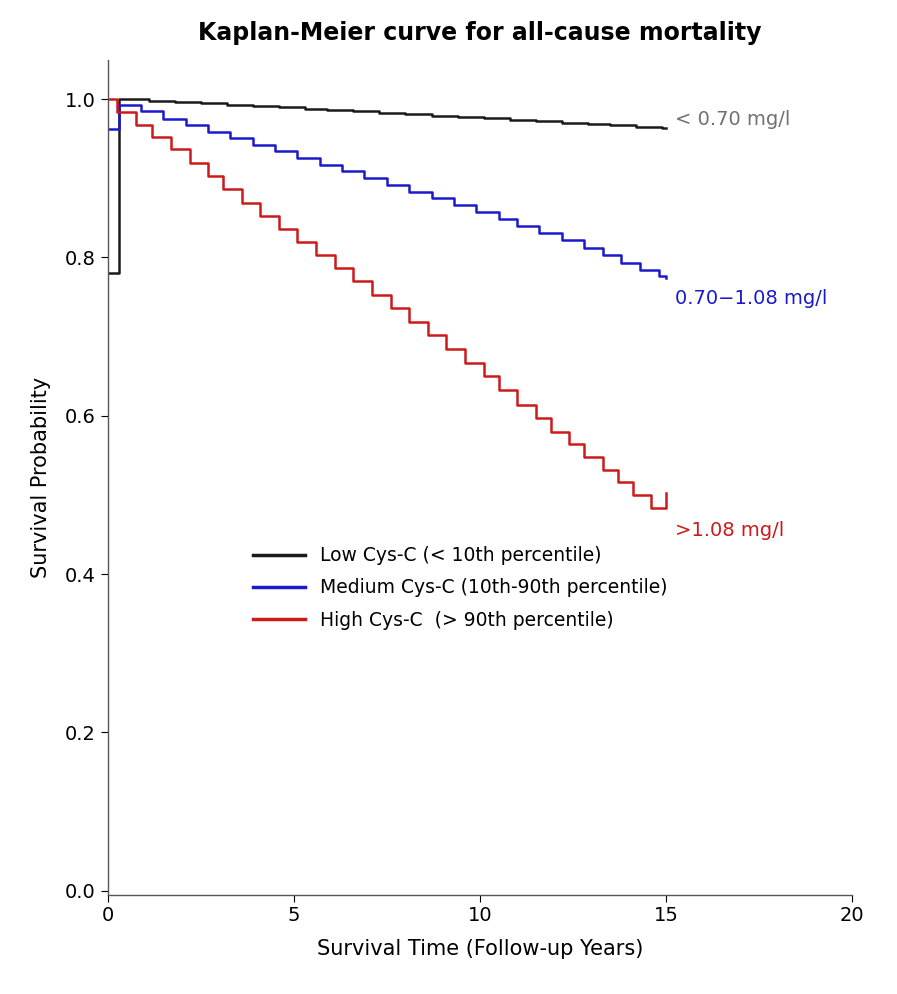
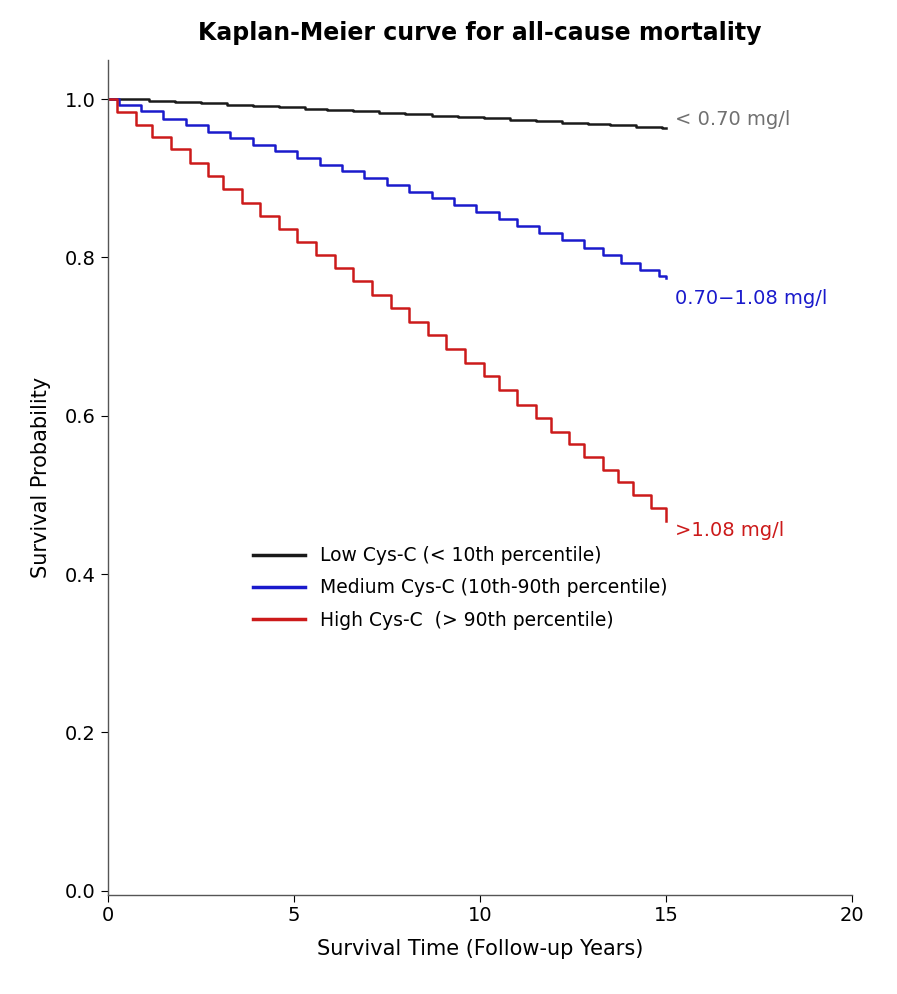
Low Cys-C (< 10th percentile)/0: 0.780 -> 1.000
Medium Cys-C (10th-90th percentile)/0: 0.962 -> 1.000
High Cys-C (> 90th percentile)/15: 0.502 -> 0.467
